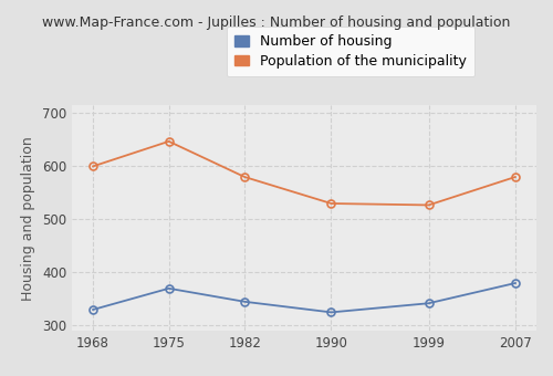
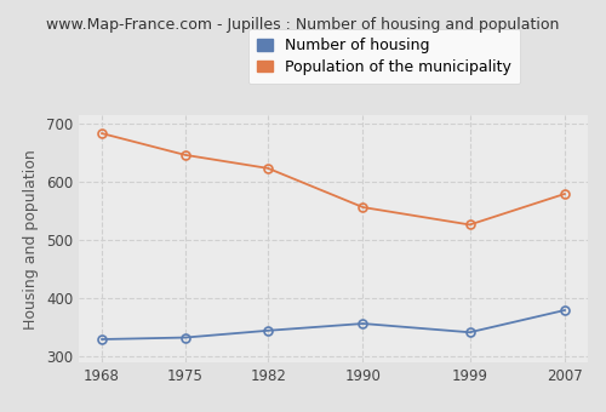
Population of the municipality/1968: 600 -> 684
Number of housing/1975: 370 -> 333
Population of the municipality/1982: 580 -> 624
Number of housing/1990: 325 -> 357
Population of the municipality/1990: 530 -> 557
